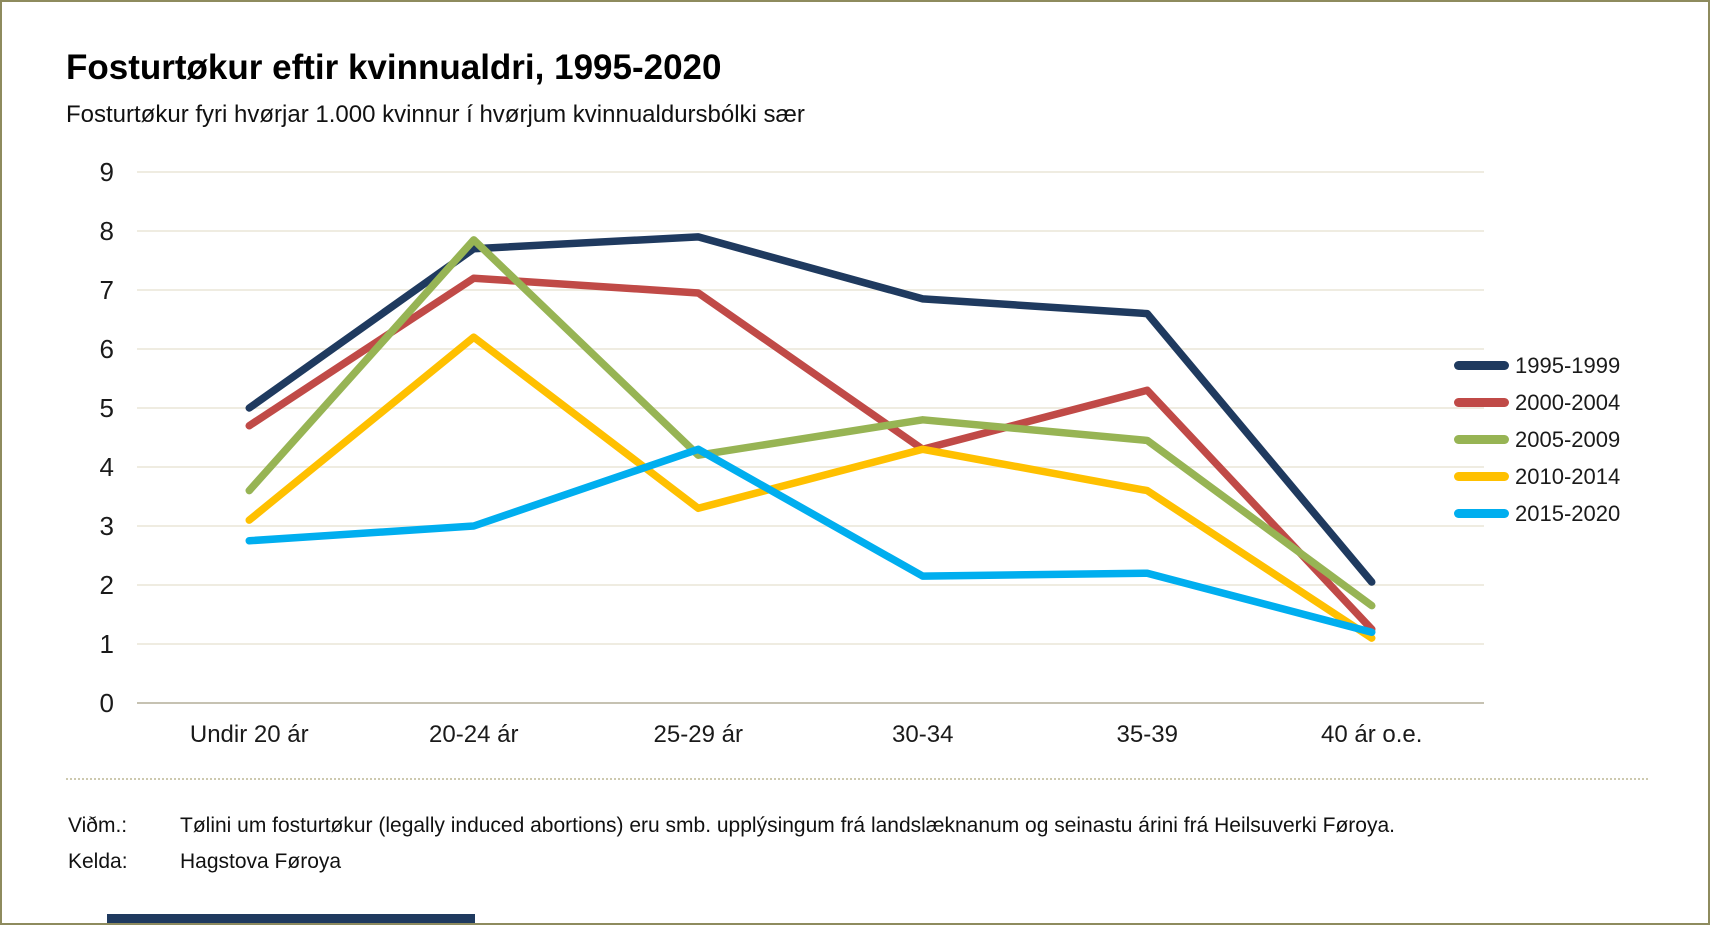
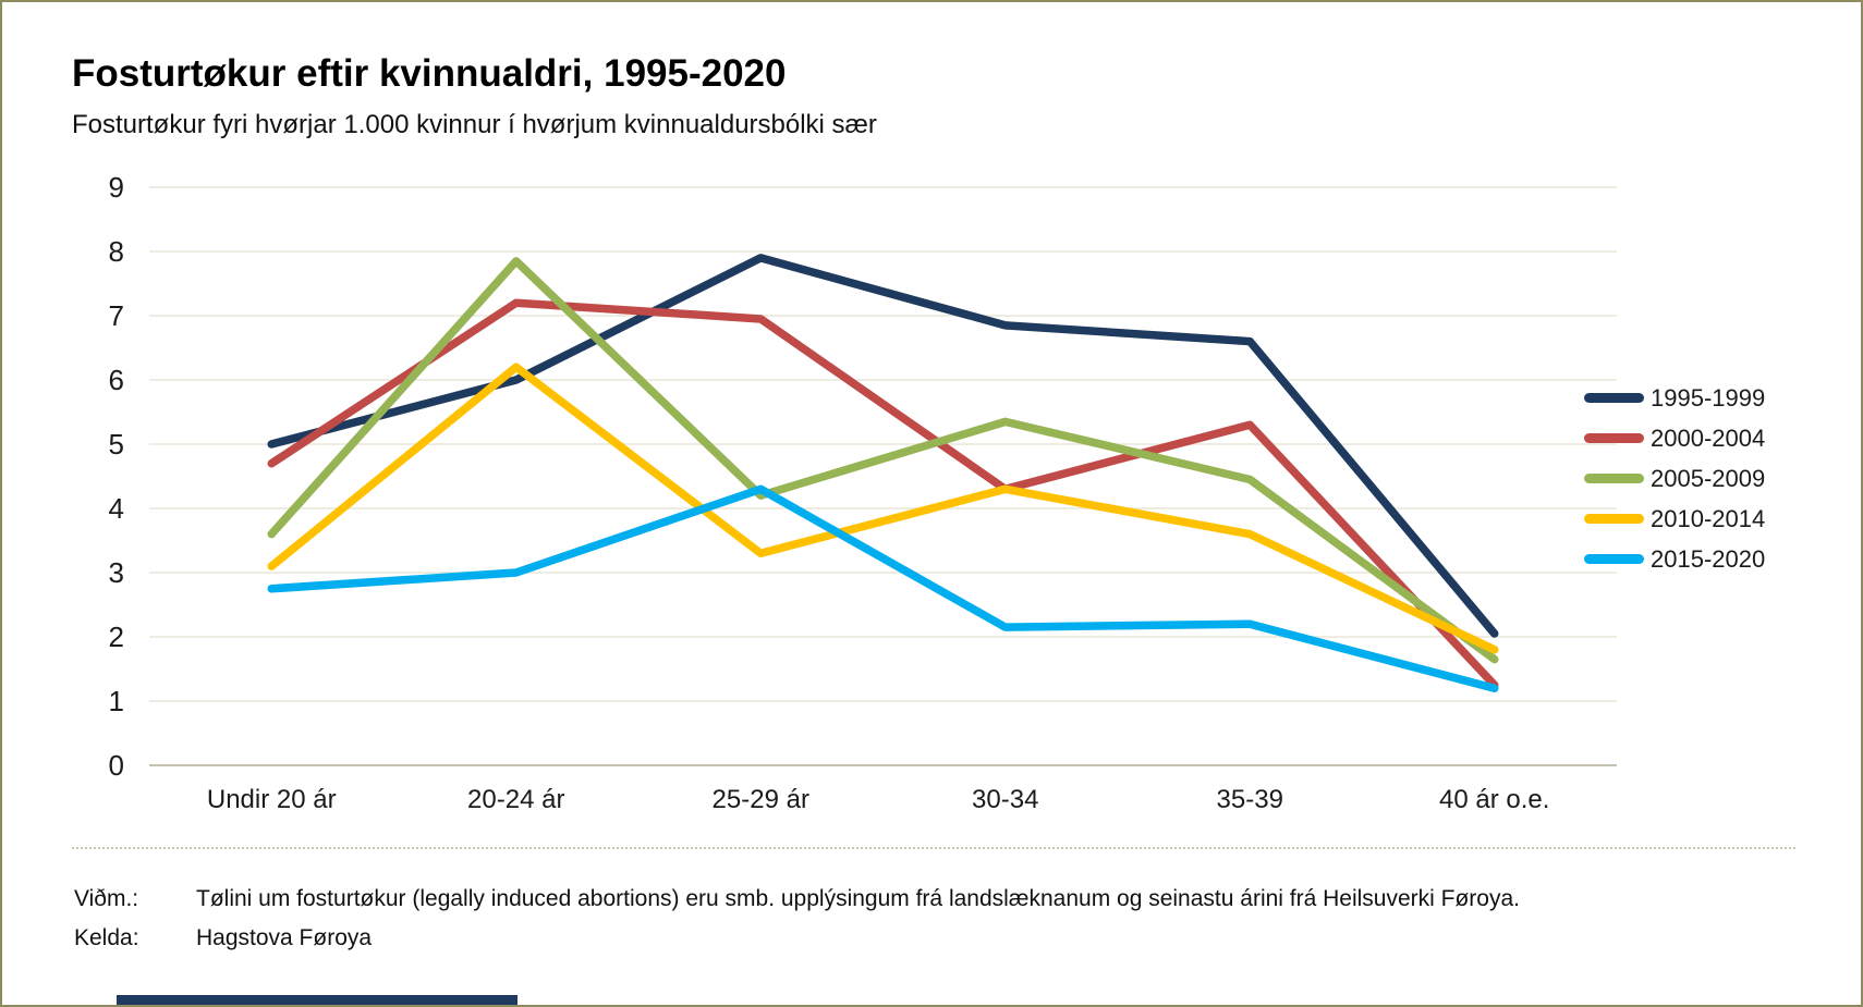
1995-1999/20-24 ár: 7.7 -> 6.0
2005-2009/30-34: 4.8 -> 5.3
2010-2014/40 ár o.e.: 1.1 -> 1.8
